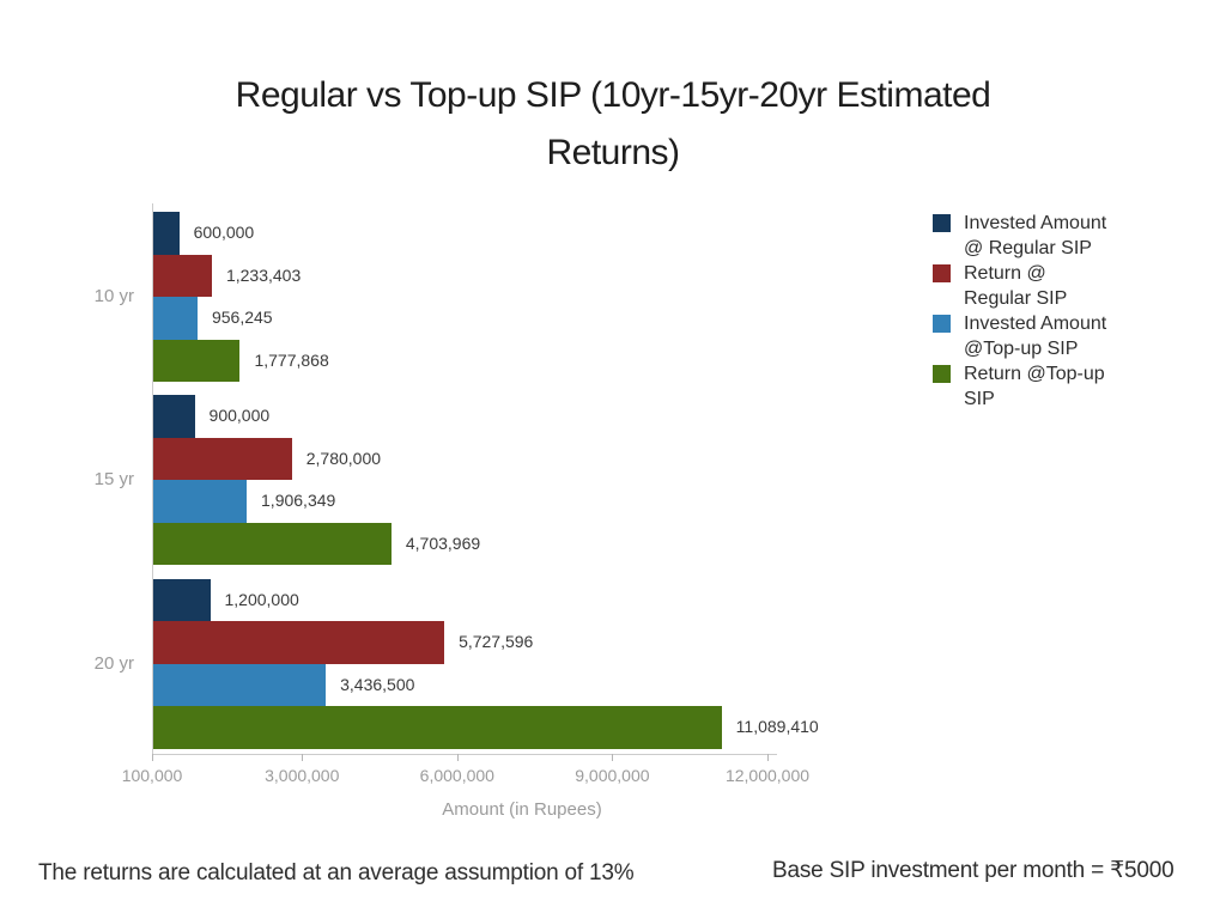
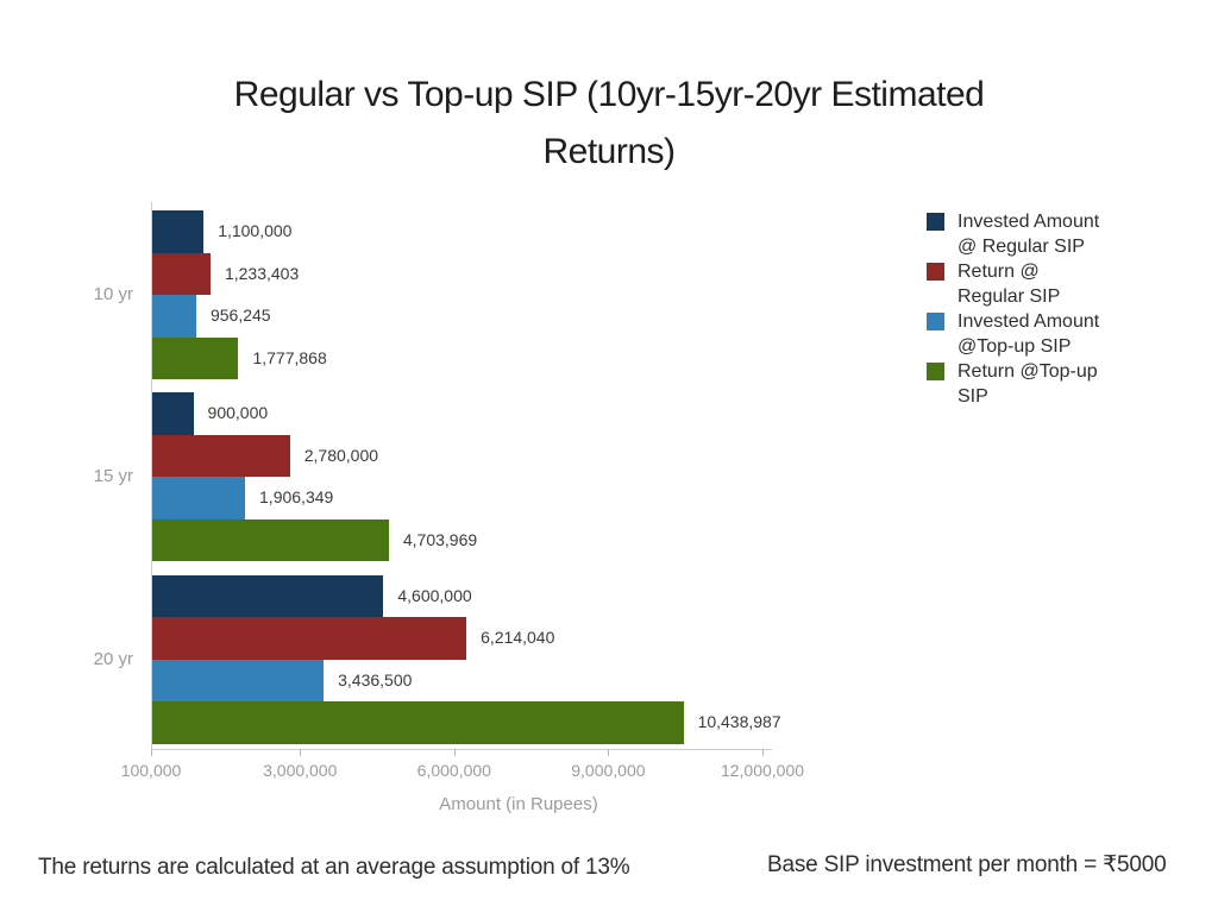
Invested Amount @ Regular SIP/10 yr: 600,000 -> 1,100,000
Invested Amount @ Regular SIP/20 yr: 1,200,000 -> 4,600,000
Return @ Regular SIP/20 yr: 5,727,596 -> 6,214,040
Return @Top-up SIP/20 yr: 11,089,410 -> 10,438,987
